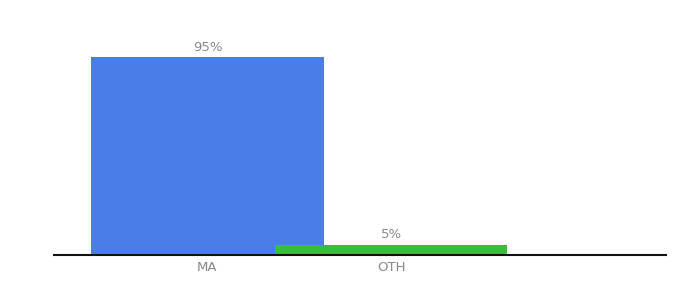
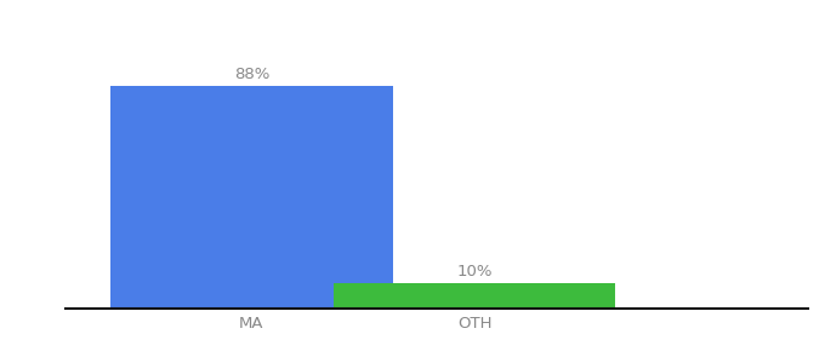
MA: 95% -> 88%
OTH: 5% -> 10%
